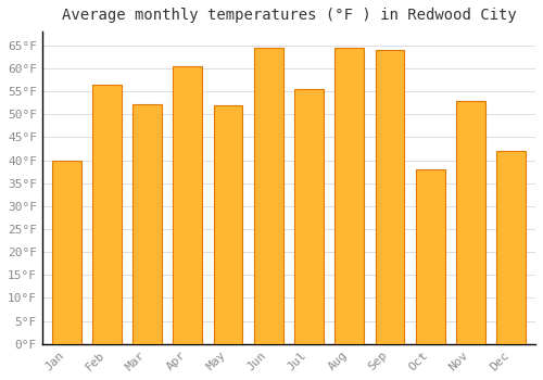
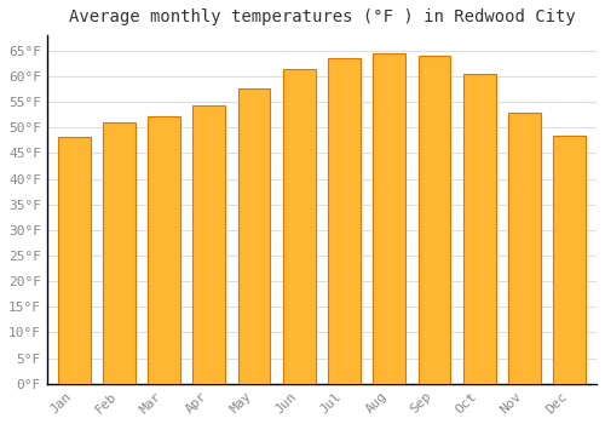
Jan: 40.0°F -> 48.2°F
Feb: 56.5°F -> 51.1°F
Apr: 60.5°F -> 54.3°F
May: 52.0°F -> 57.7°F
Jun: 64.5°F -> 61.5°F
Jul: 55.5°F -> 63.5°F
Oct: 38.0°F -> 60.5°F
Dec: 42.0°F -> 48.5°F
